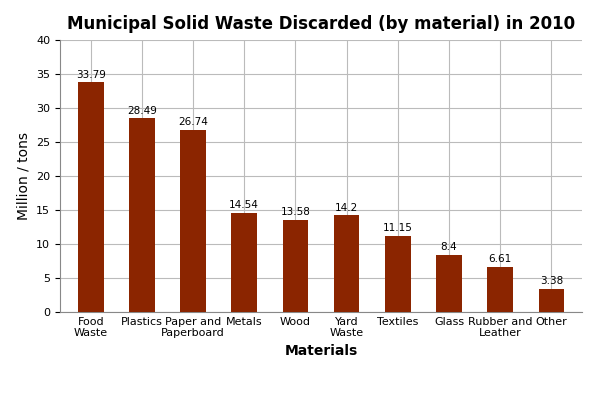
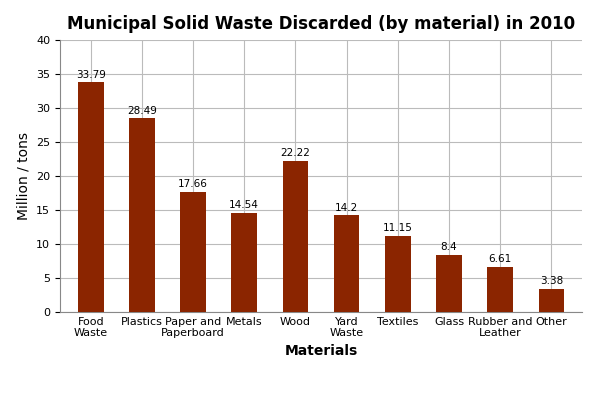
Paper and Paperboard: 26.74 -> 17.66
Wood: 13.58 -> 22.22
